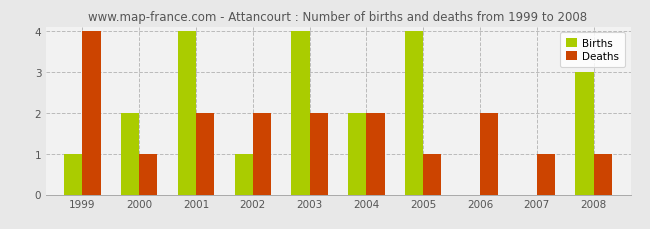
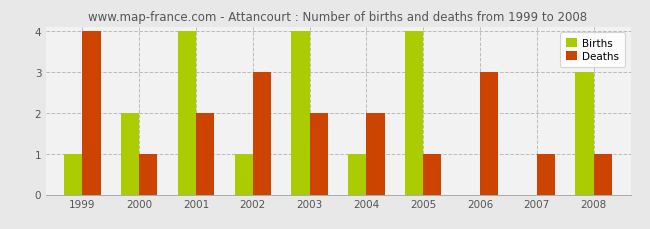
Deaths/2002: 2 -> 3
Births/2004: 2 -> 1
Deaths/2006: 2 -> 3
